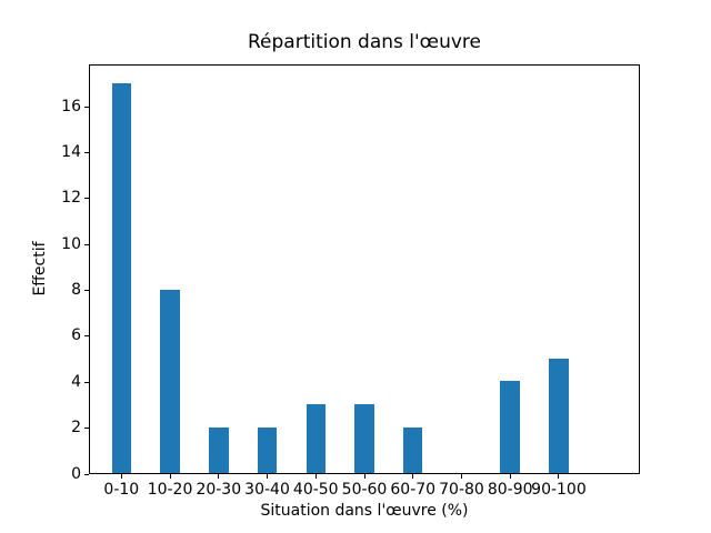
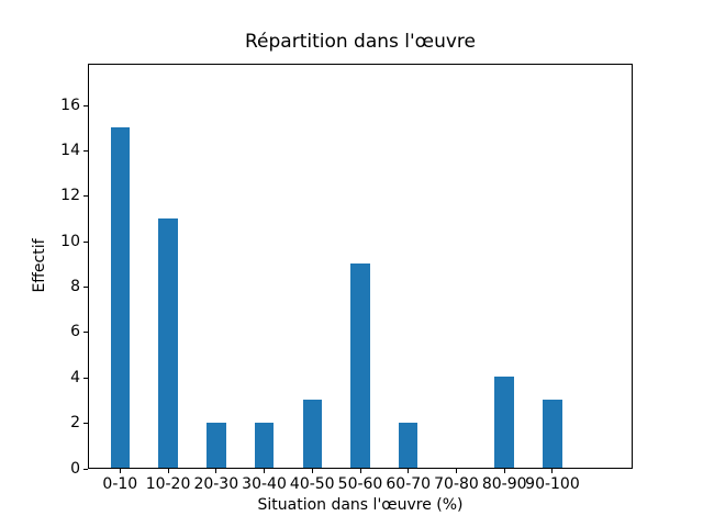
0-10: 17 -> 15
10-20: 8 -> 11
50-60: 3 -> 9
90-100: 5 -> 3
